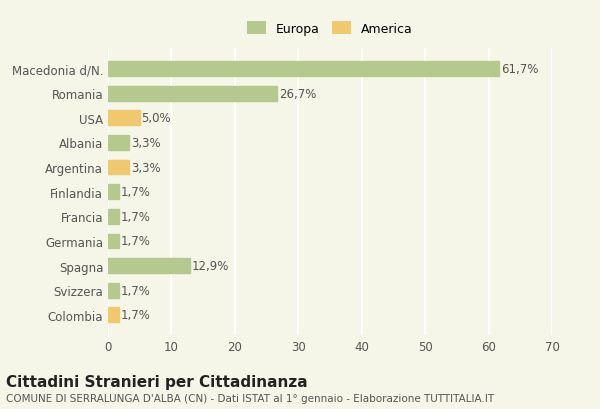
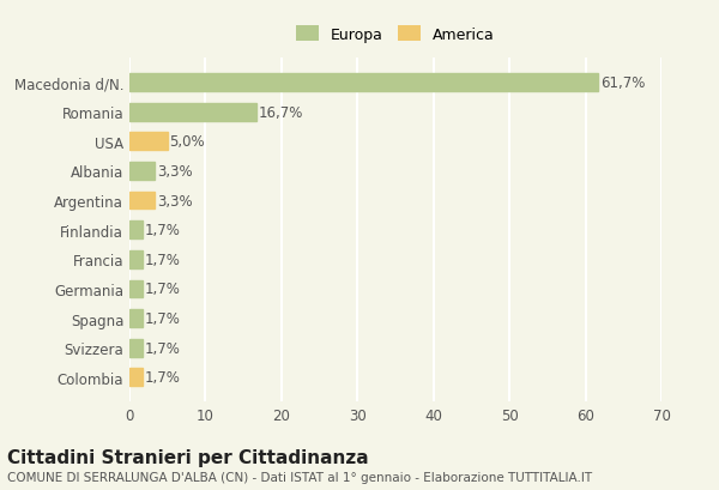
Romania: 26,7% -> 16,7%
Spagna: 12,9% -> 1,7%
